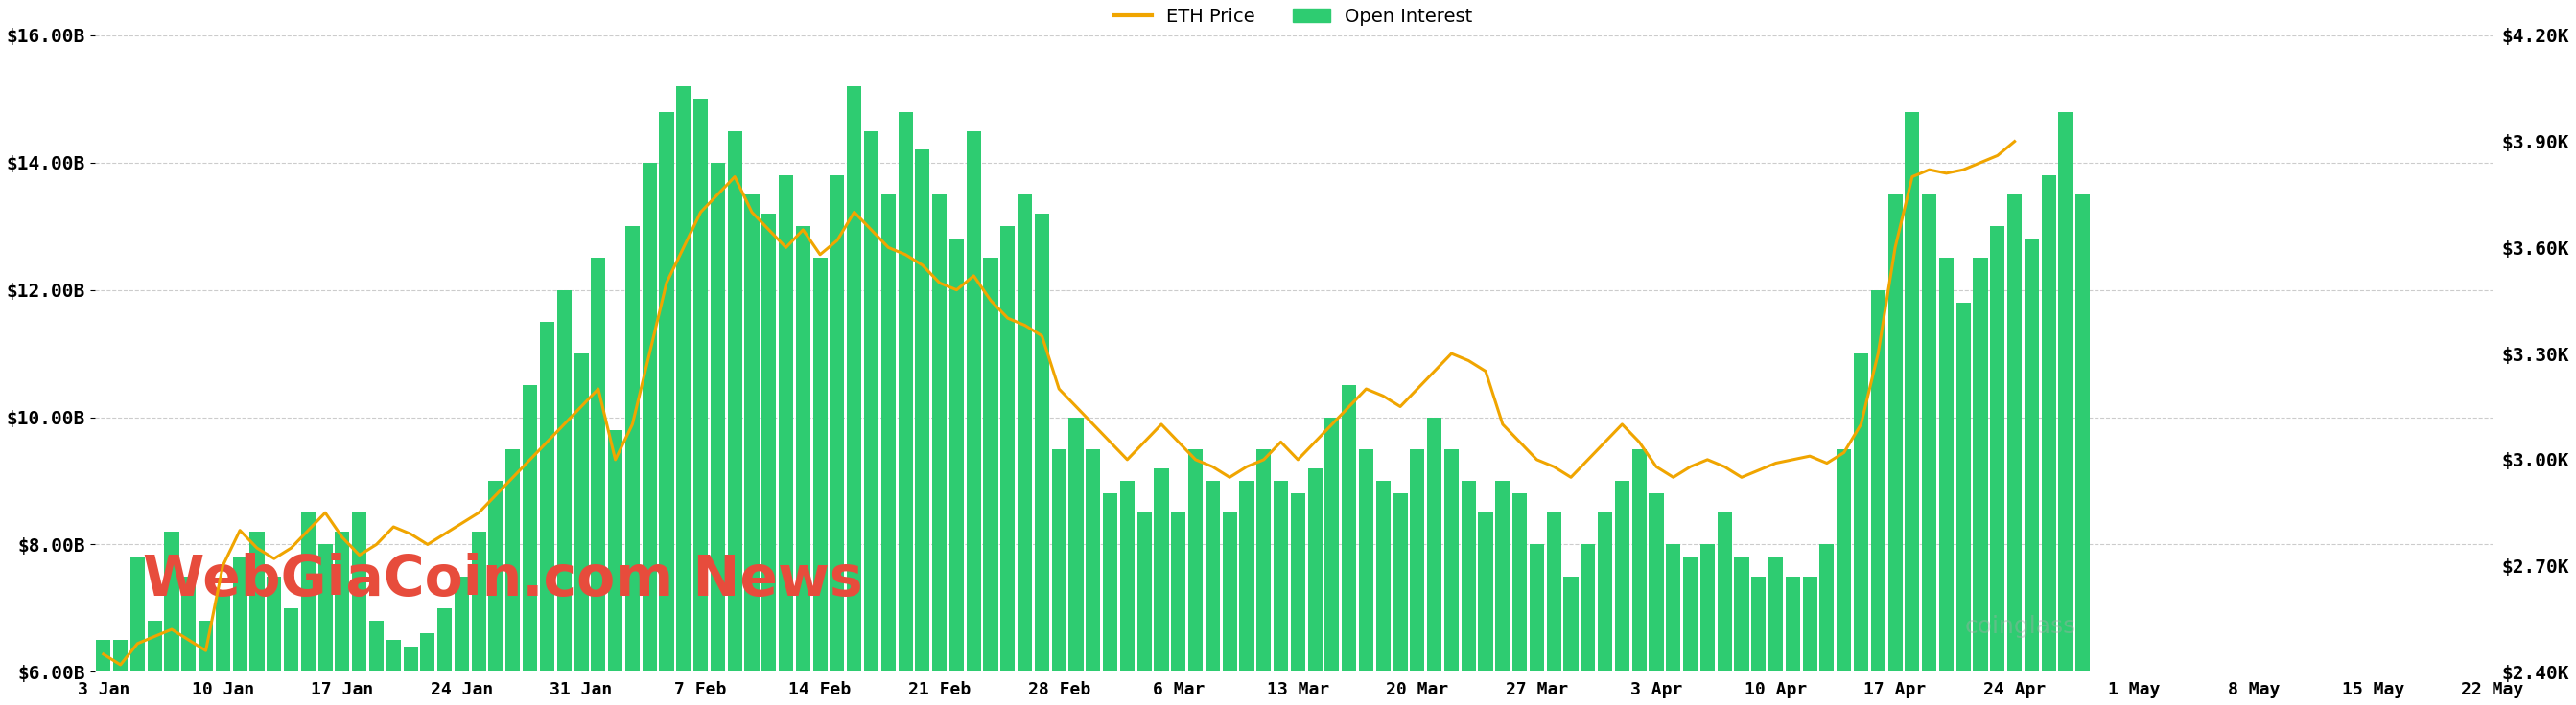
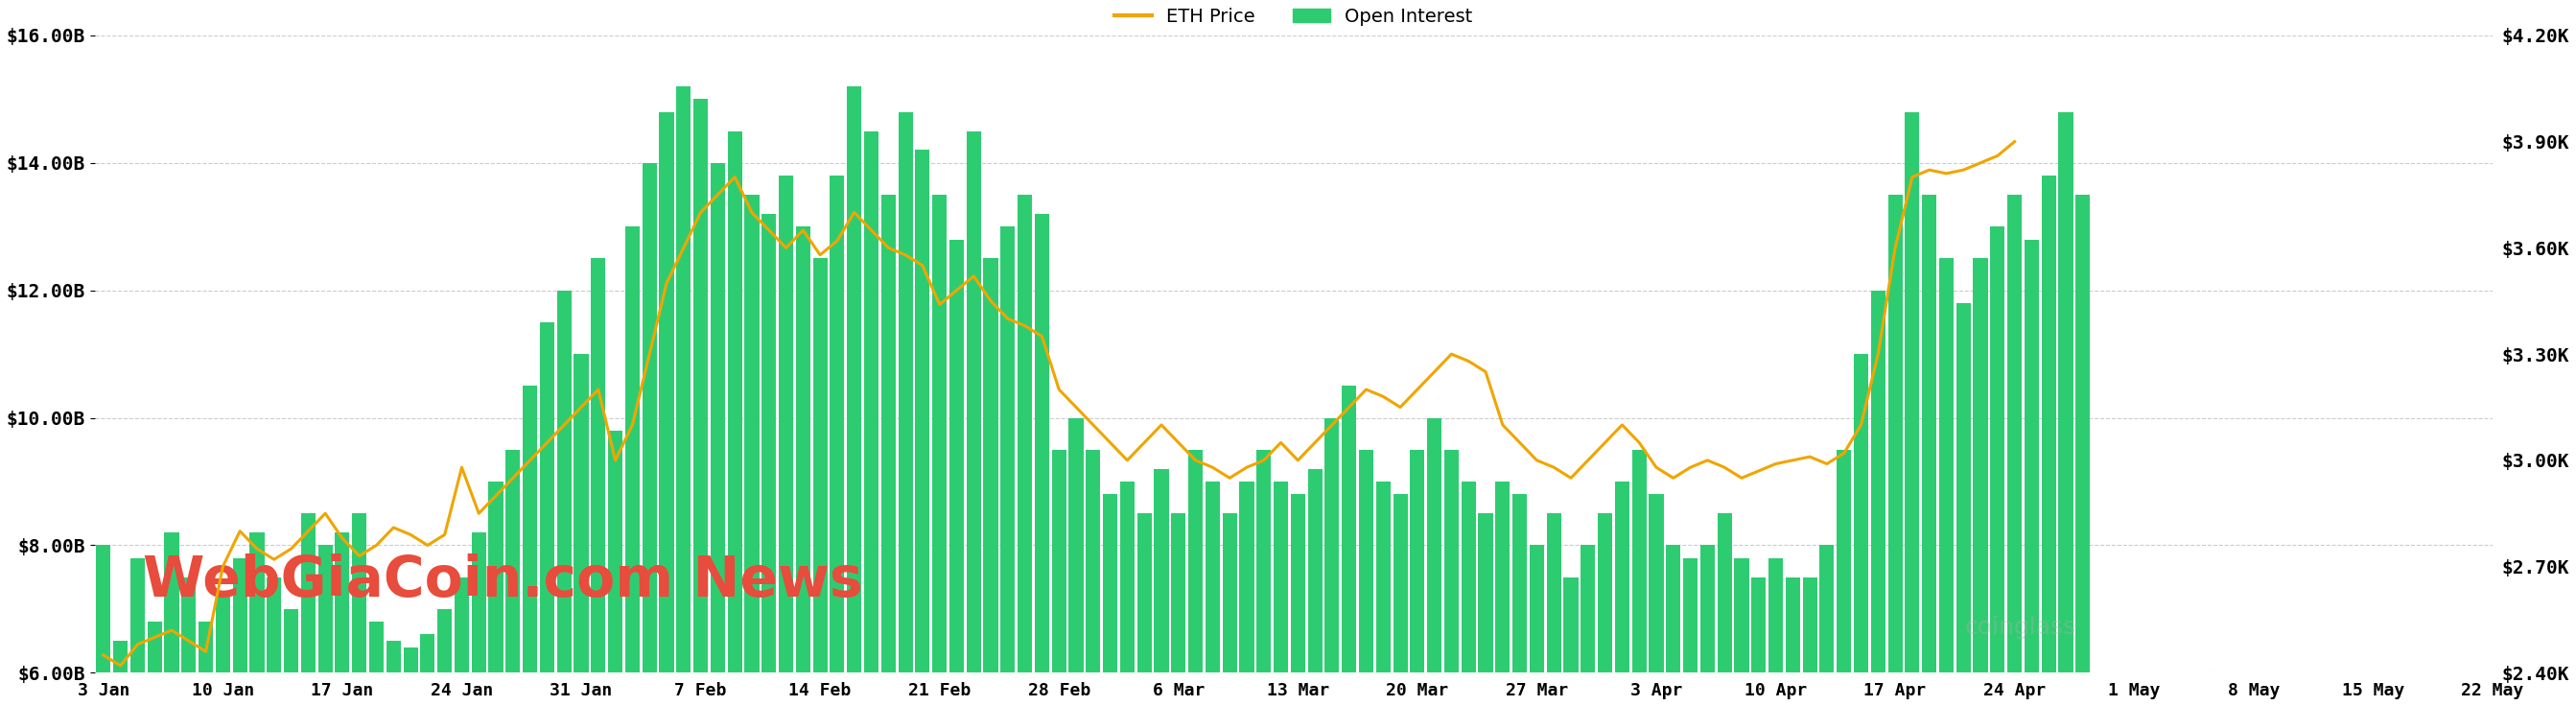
Open Interest/3 Jan: $6.5B -> $8.0B
ETH Price/24 Jan: $2.82K -> $2.98K
ETH Price/21 Feb: $3.50K -> $3.44K
